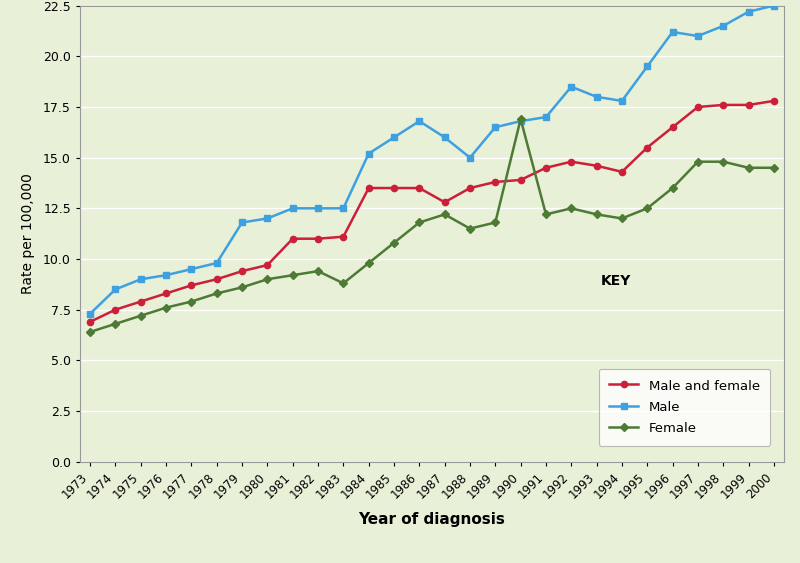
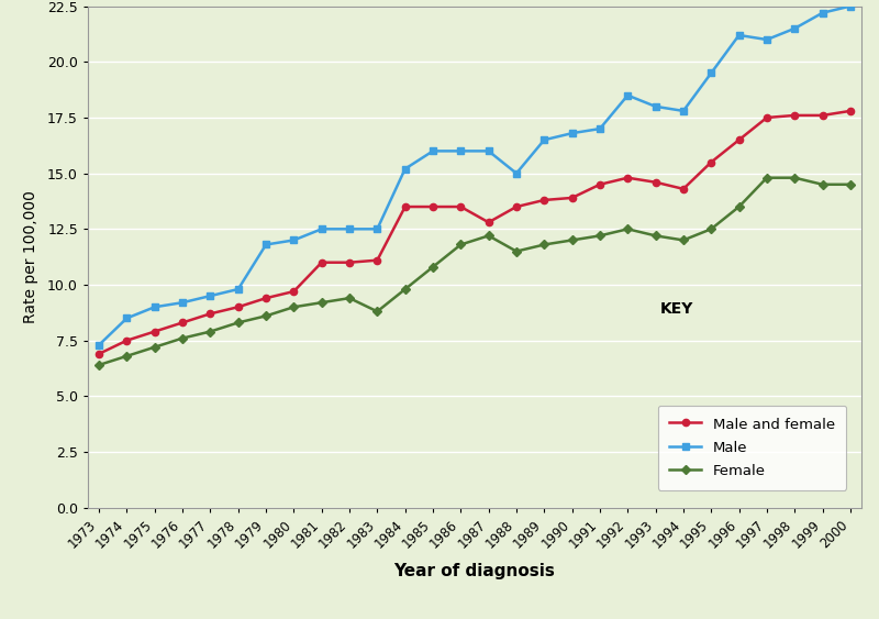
Male/1986: 16.8 -> 16.0
Female/1990: 16.9 -> 12.0
